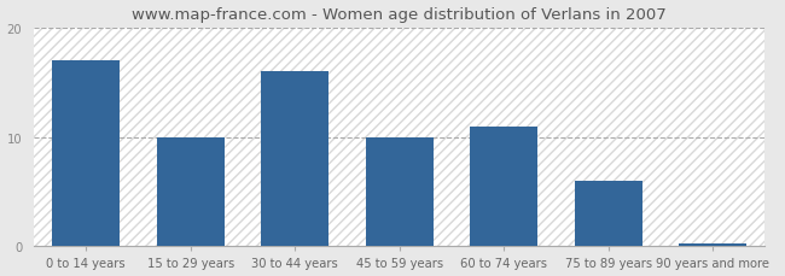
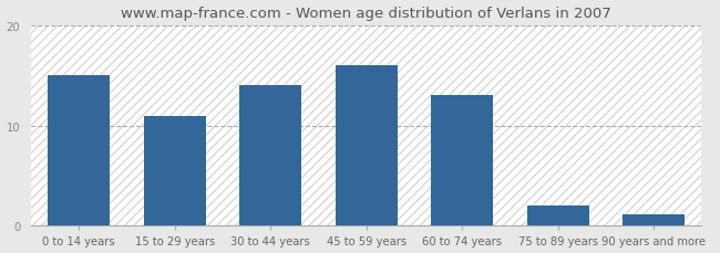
0 to 14 years: 17.0 -> 15.0
15 to 29 years: 10.0 -> 11.0
30 to 44 years: 16.0 -> 14.0
45 to 59 years: 10.0 -> 16.0
60 to 74 years: 11.0 -> 13.0
75 to 89 years: 6.0 -> 2.0
90 years and more: 0.3 -> 1.2
